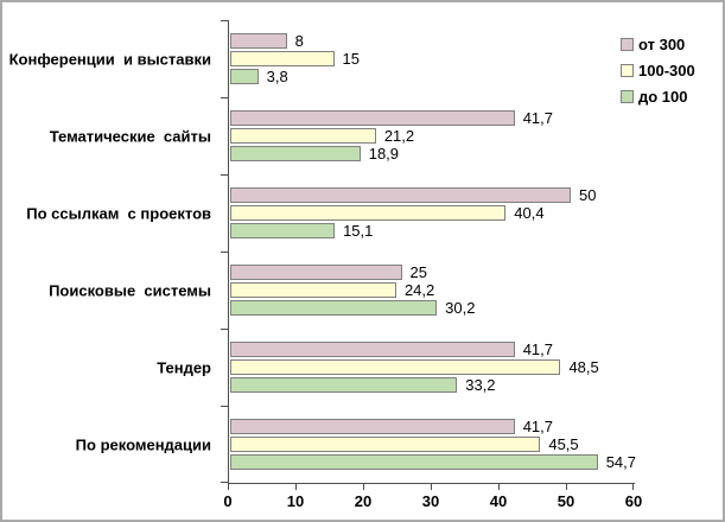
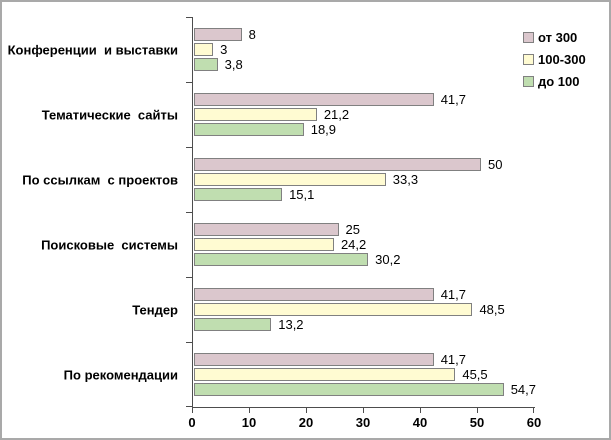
100-300/Конференции и выставки: 15 -> 3
100-300/По ссылкам с проектов: 40,4 -> 33,3
до 100/Тендер: 33,2 -> 13,2
